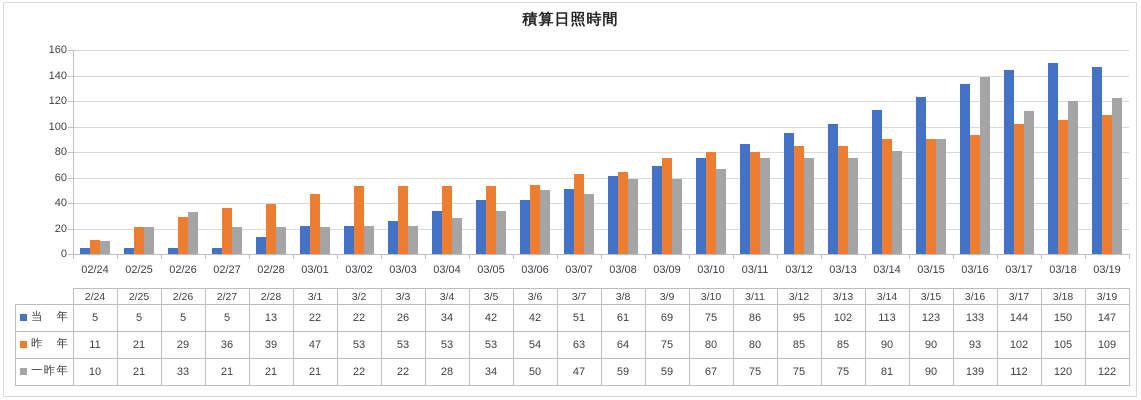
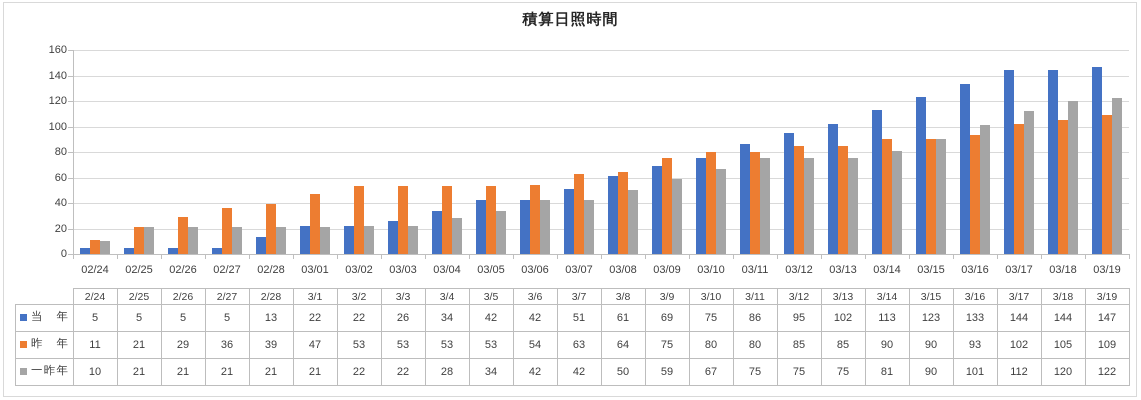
一昨年/02/26: 33 -> 21
一昨年/03/06: 50 -> 42
一昨年/03/07: 47 -> 42
一昨年/03/08: 59 -> 50
一昨年/03/16: 139 -> 101
当年/03/18: 150 -> 144
